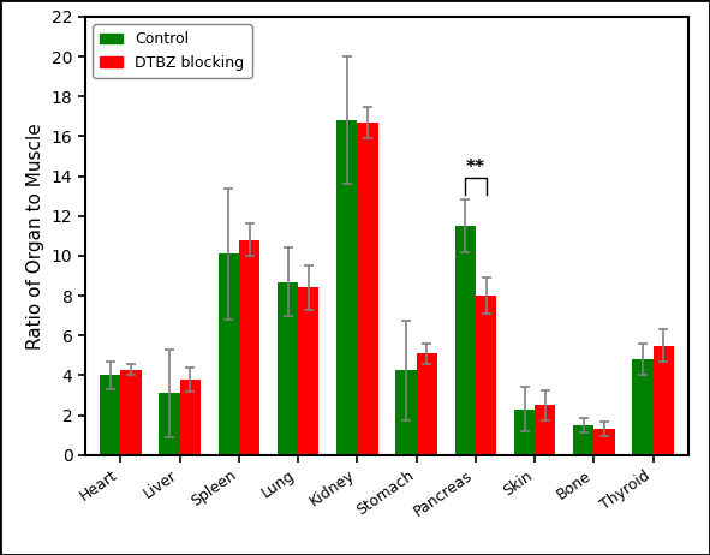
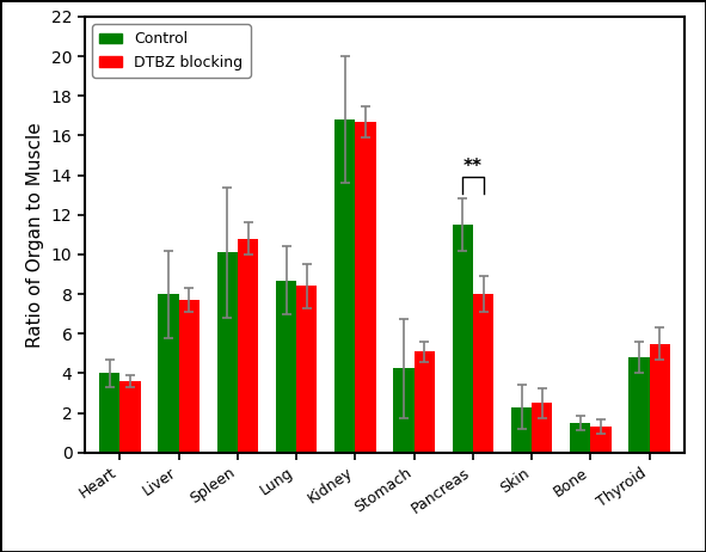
DTBZ blocking/Heart: 4.3 -> 3.6
Control/Liver: 3.1 -> 8.0
DTBZ blocking/Liver: 3.8 -> 7.7
